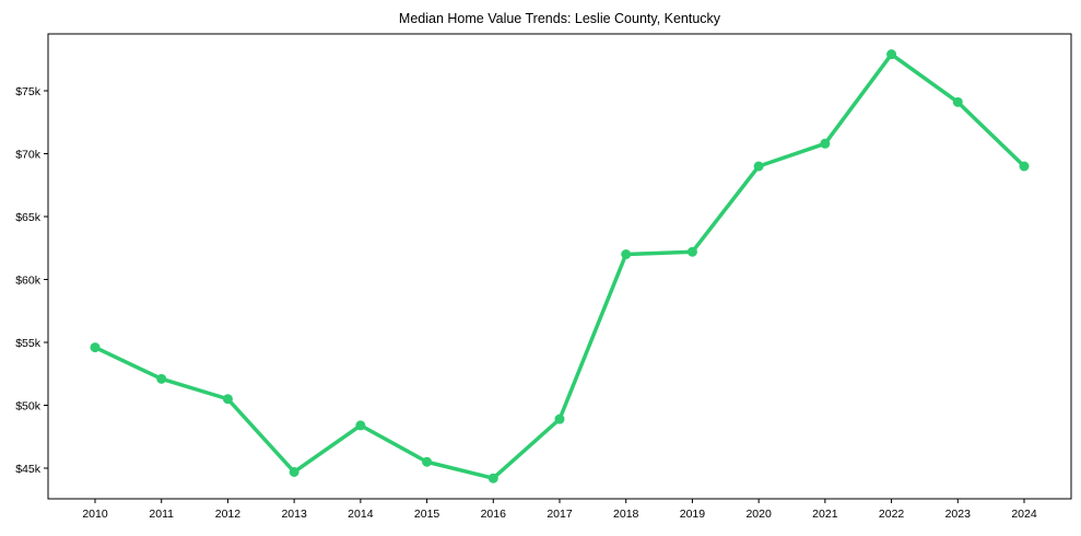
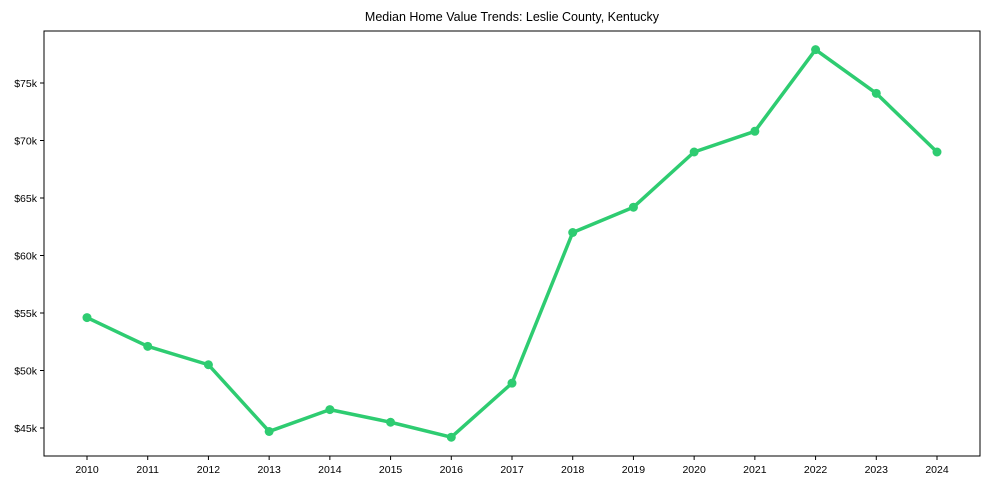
2014: $48.4k -> $46.6k
2019: $62.2k -> $64.2k
